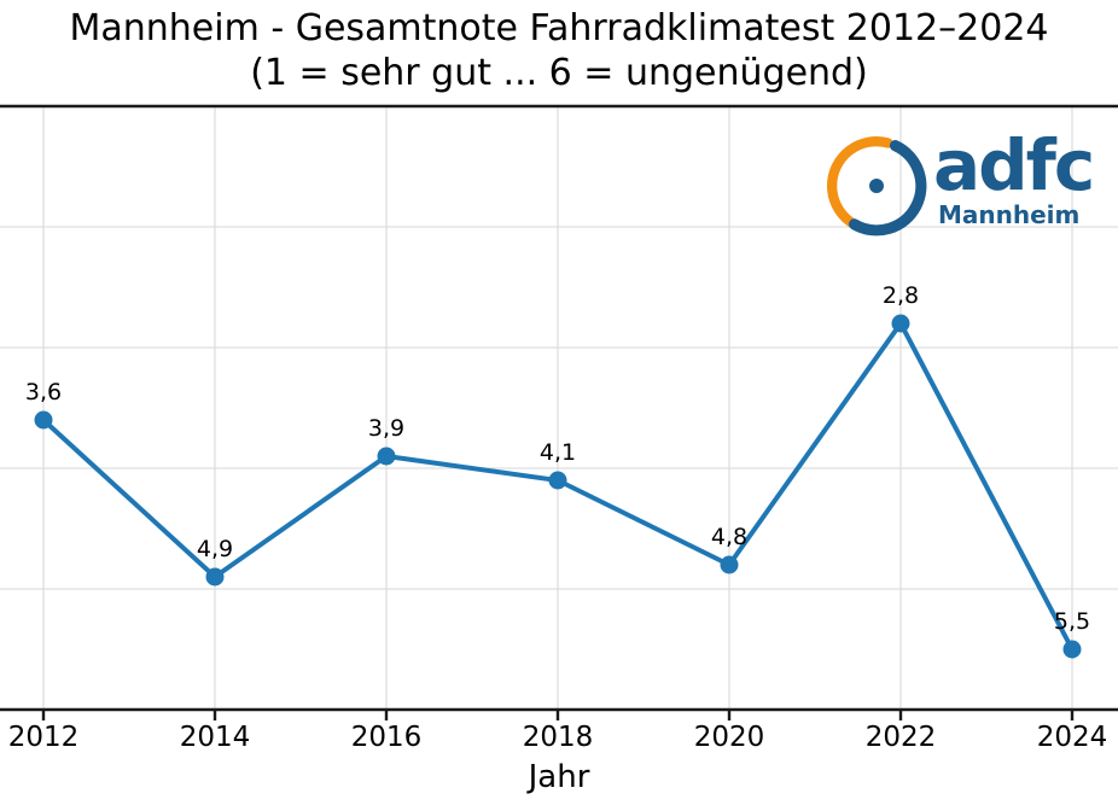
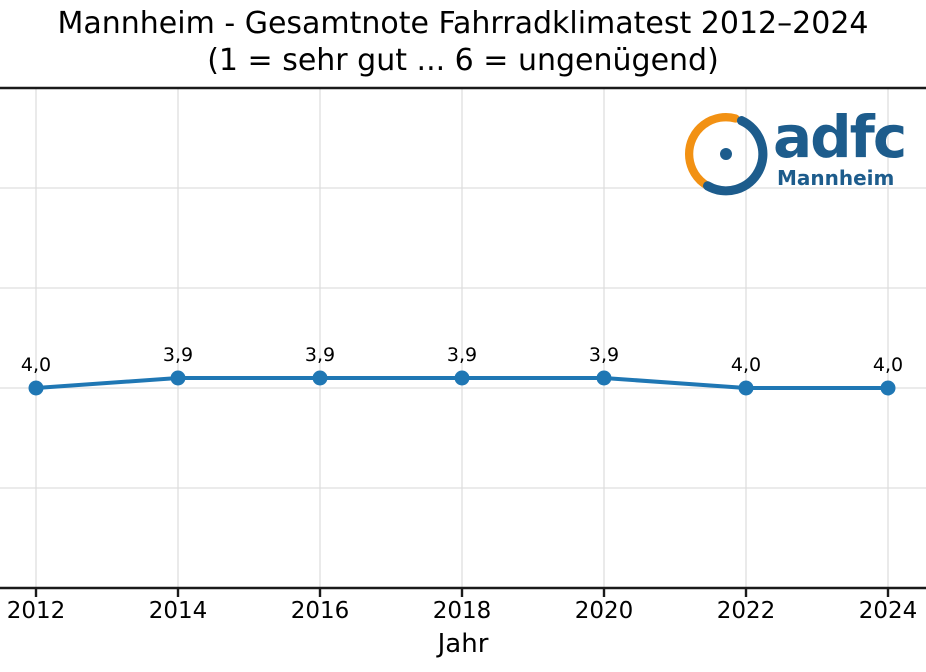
2012: 3,6 -> 4,0
2014: 4,9 -> 3,9
2018: 4,1 -> 3,9
2020: 4,8 -> 3,9
2022: 2,8 -> 4,0
2024: 5,5 -> 4,0
